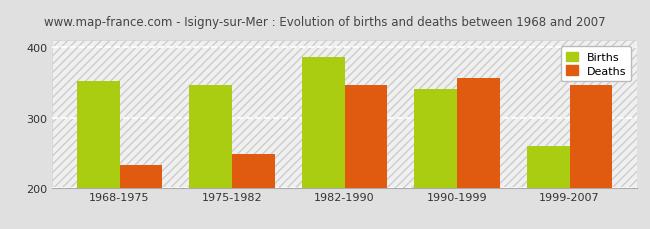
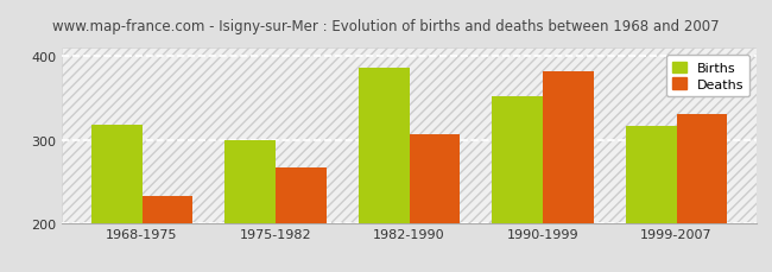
Births/1968-1975: 352 -> 318
Births/1975-1982: 347 -> 300
Deaths/1975-1982: 248 -> 266
Deaths/1982-1990: 347 -> 306
Births/1990-1999: 340 -> 352
Deaths/1990-1999: 357 -> 382
Births/1999-2007: 260 -> 316
Deaths/1999-2007: 347 -> 330
